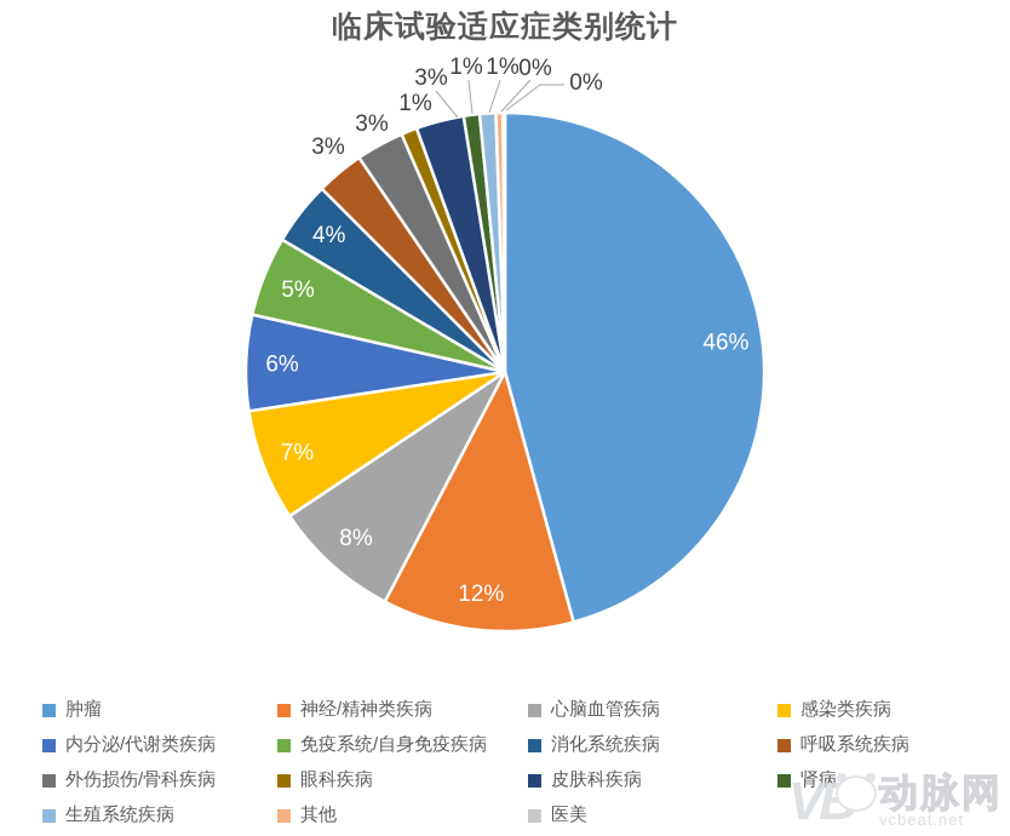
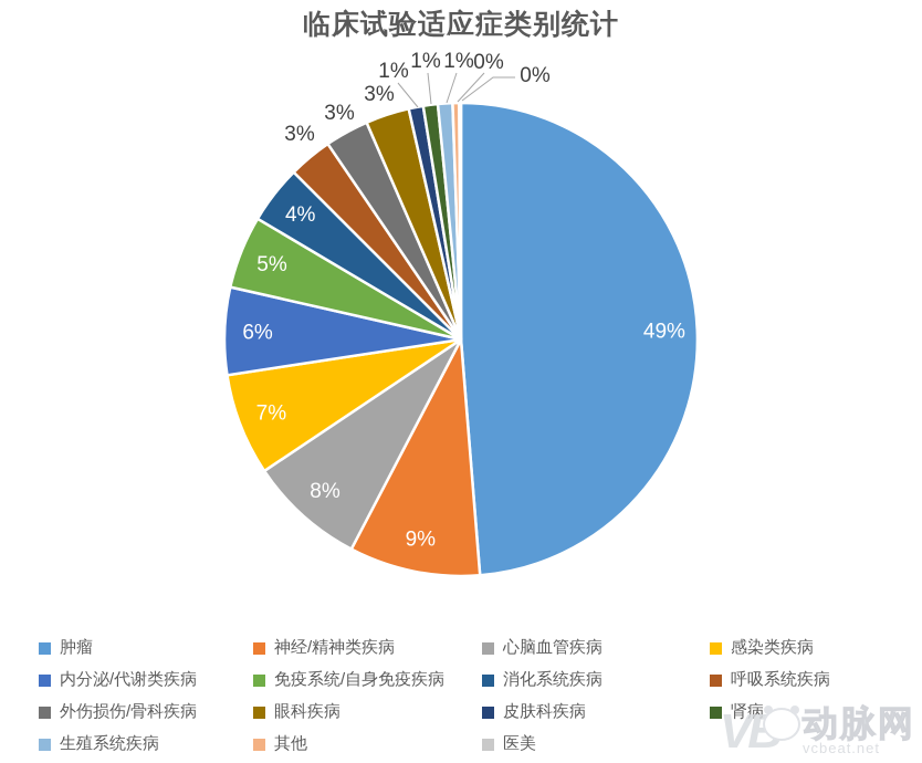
肿瘤: 46% -> 49%
神经/精神类疾病: 12% -> 9%
眼科疾病: 1% -> 3%
皮肤科疾病: 3% -> 1%
